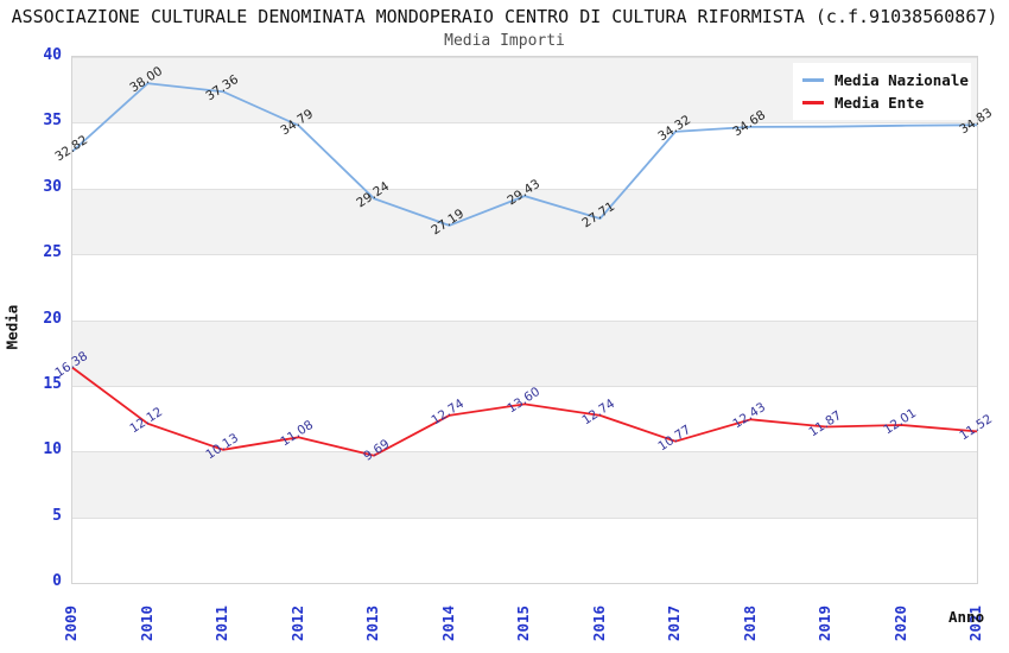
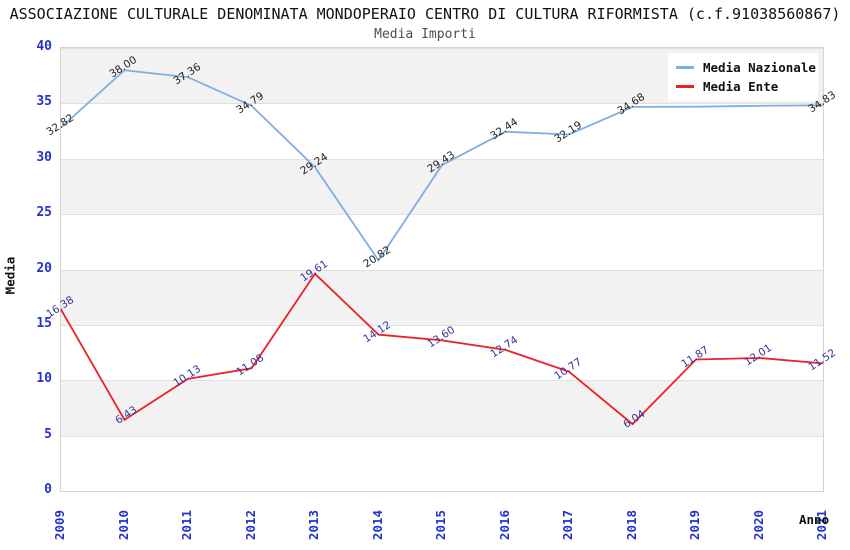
Media Ente/2010: 12.12 -> 6.43
Media Ente/2013: 9.69 -> 19.61
Media Nazionale/2014: 27.19 -> 20.82
Media Ente/2014: 12.74 -> 14.12
Media Nazionale/2016: 27.71 -> 32.44
Media Nazionale/2017: 34.32 -> 32.19
Media Ente/2018: 12.43 -> 6.04
